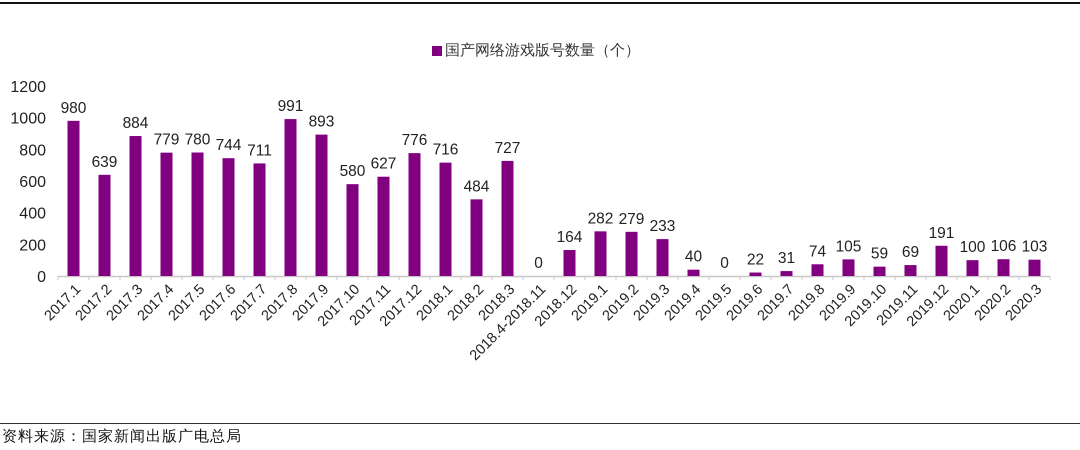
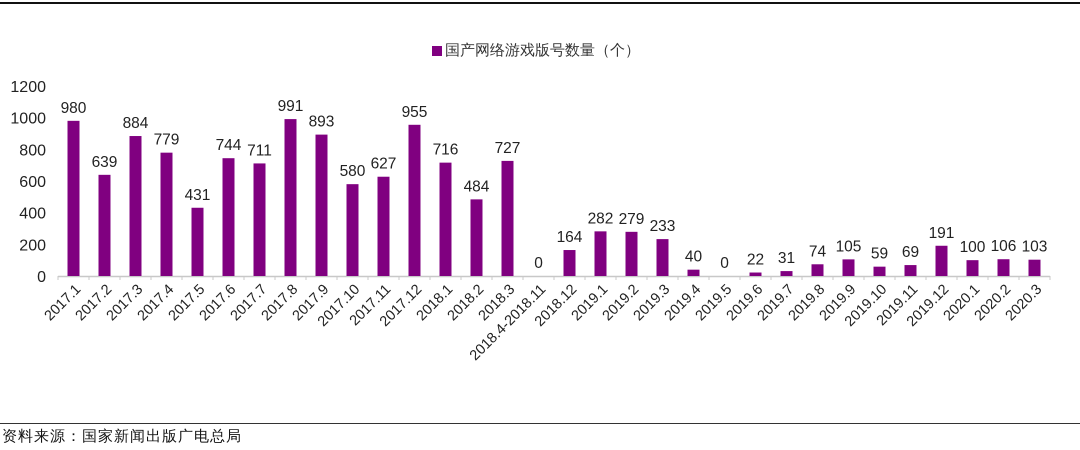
2017.5: 780 -> 431
2017.12: 776 -> 955
